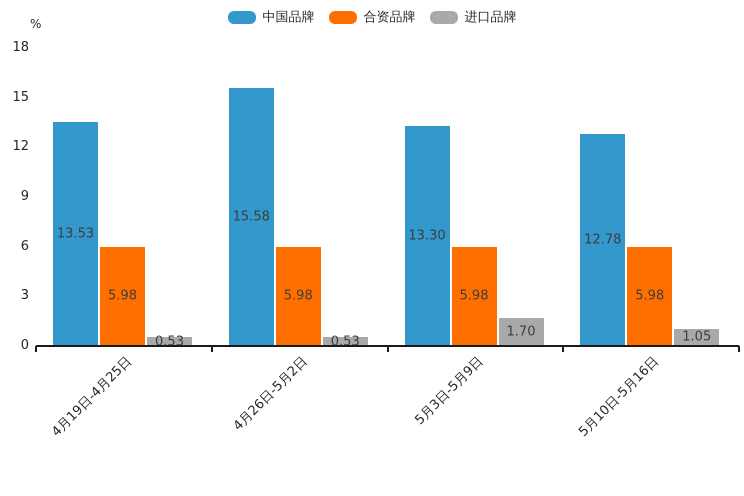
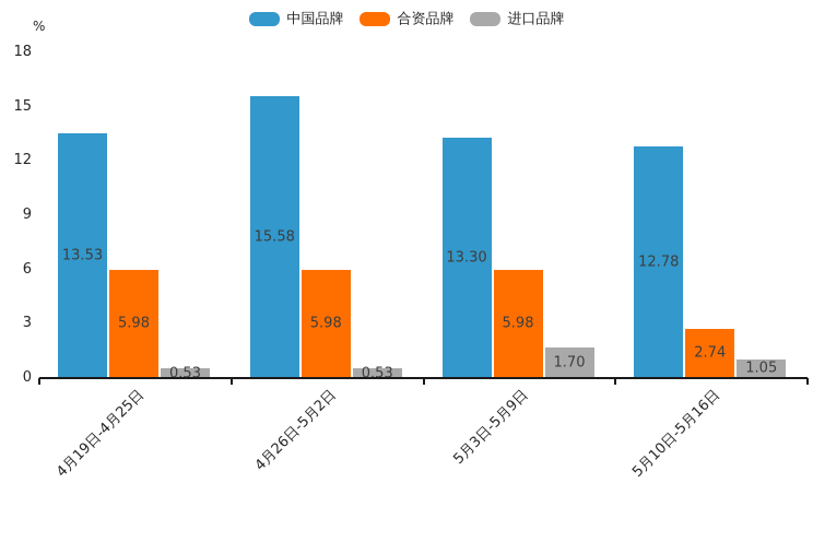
合资品牌/5月10日-5月16日: 5.98 -> 2.74
